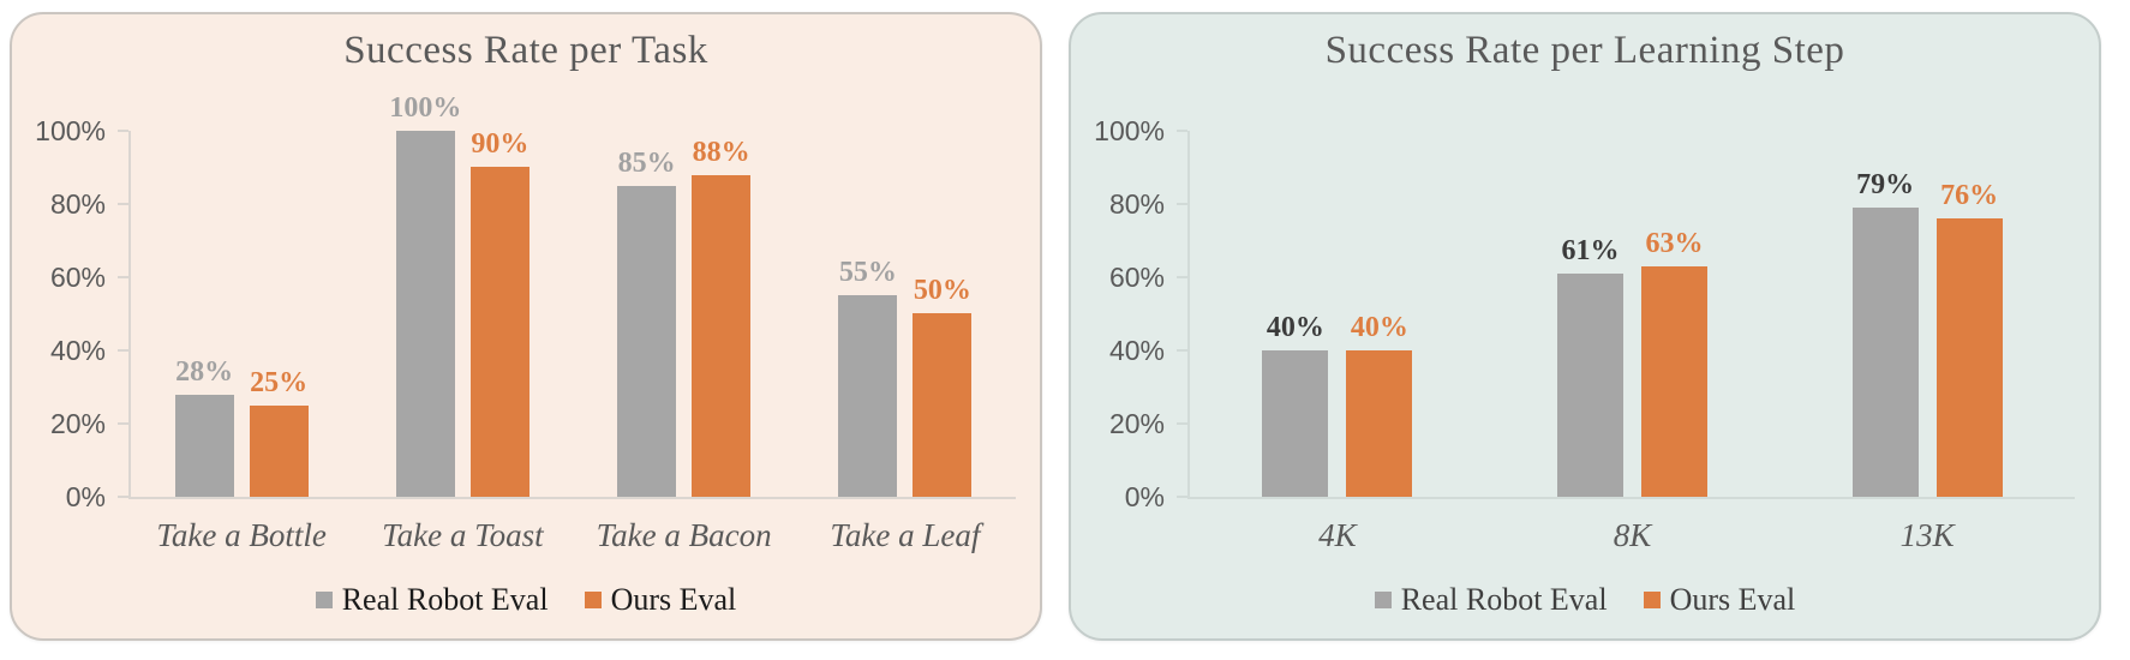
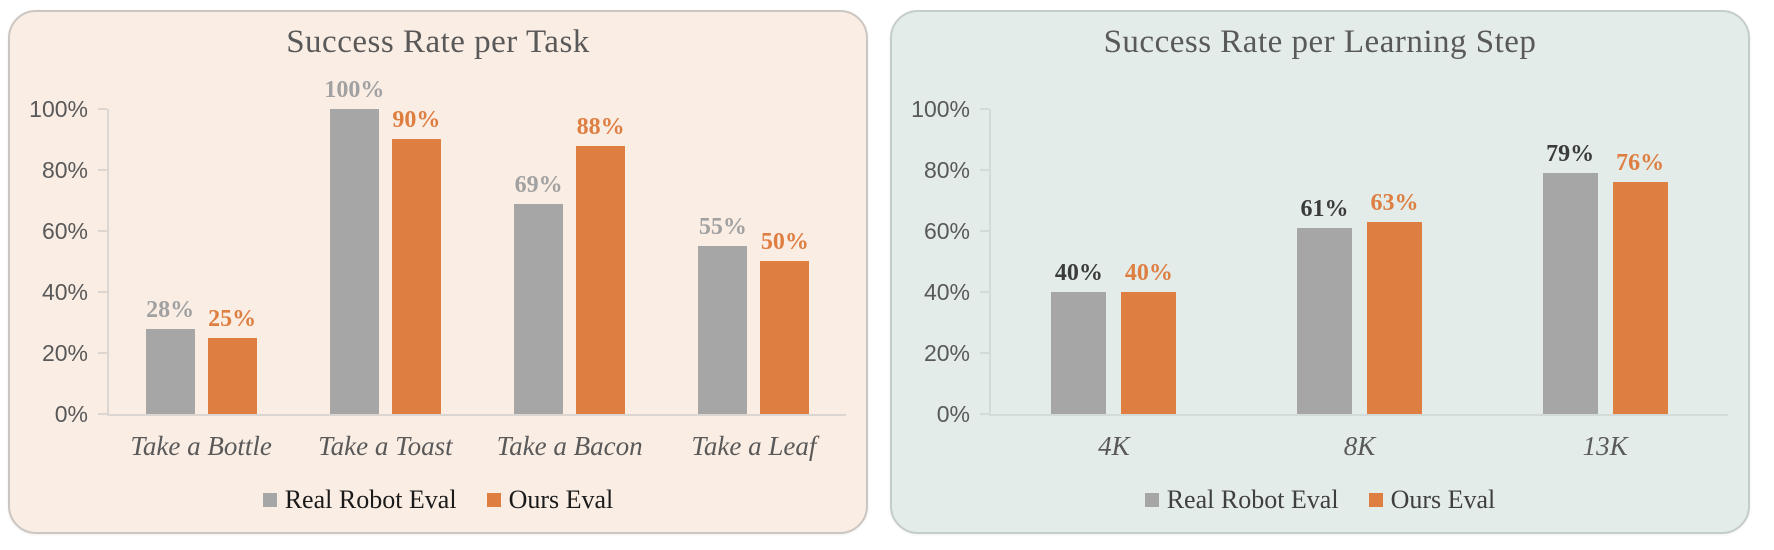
Success Rate per Task/Real Robot Eval/Take a Bacon: 85% -> 69%
